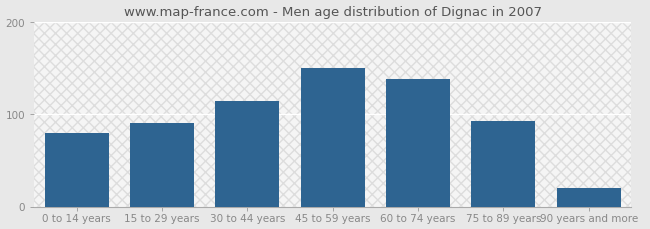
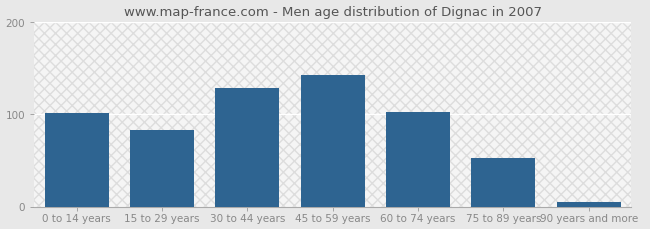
0 to 14 years: 80 -> 101
15 to 29 years: 90 -> 83
30 to 44 years: 114 -> 128
45 to 59 years: 150 -> 142
60 to 74 years: 138 -> 102
75 to 89 years: 92 -> 52
90 years and more: 20 -> 5
